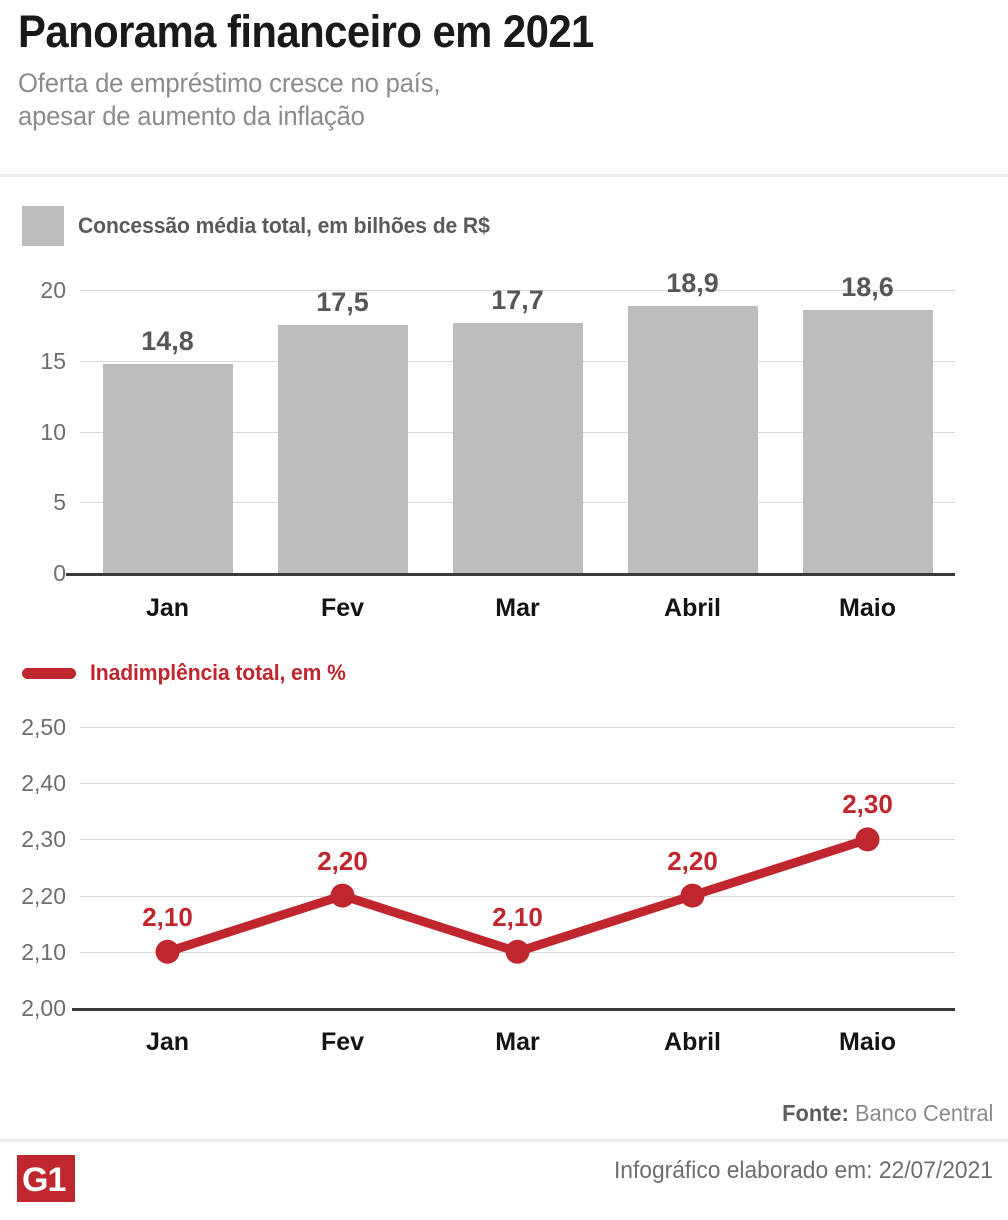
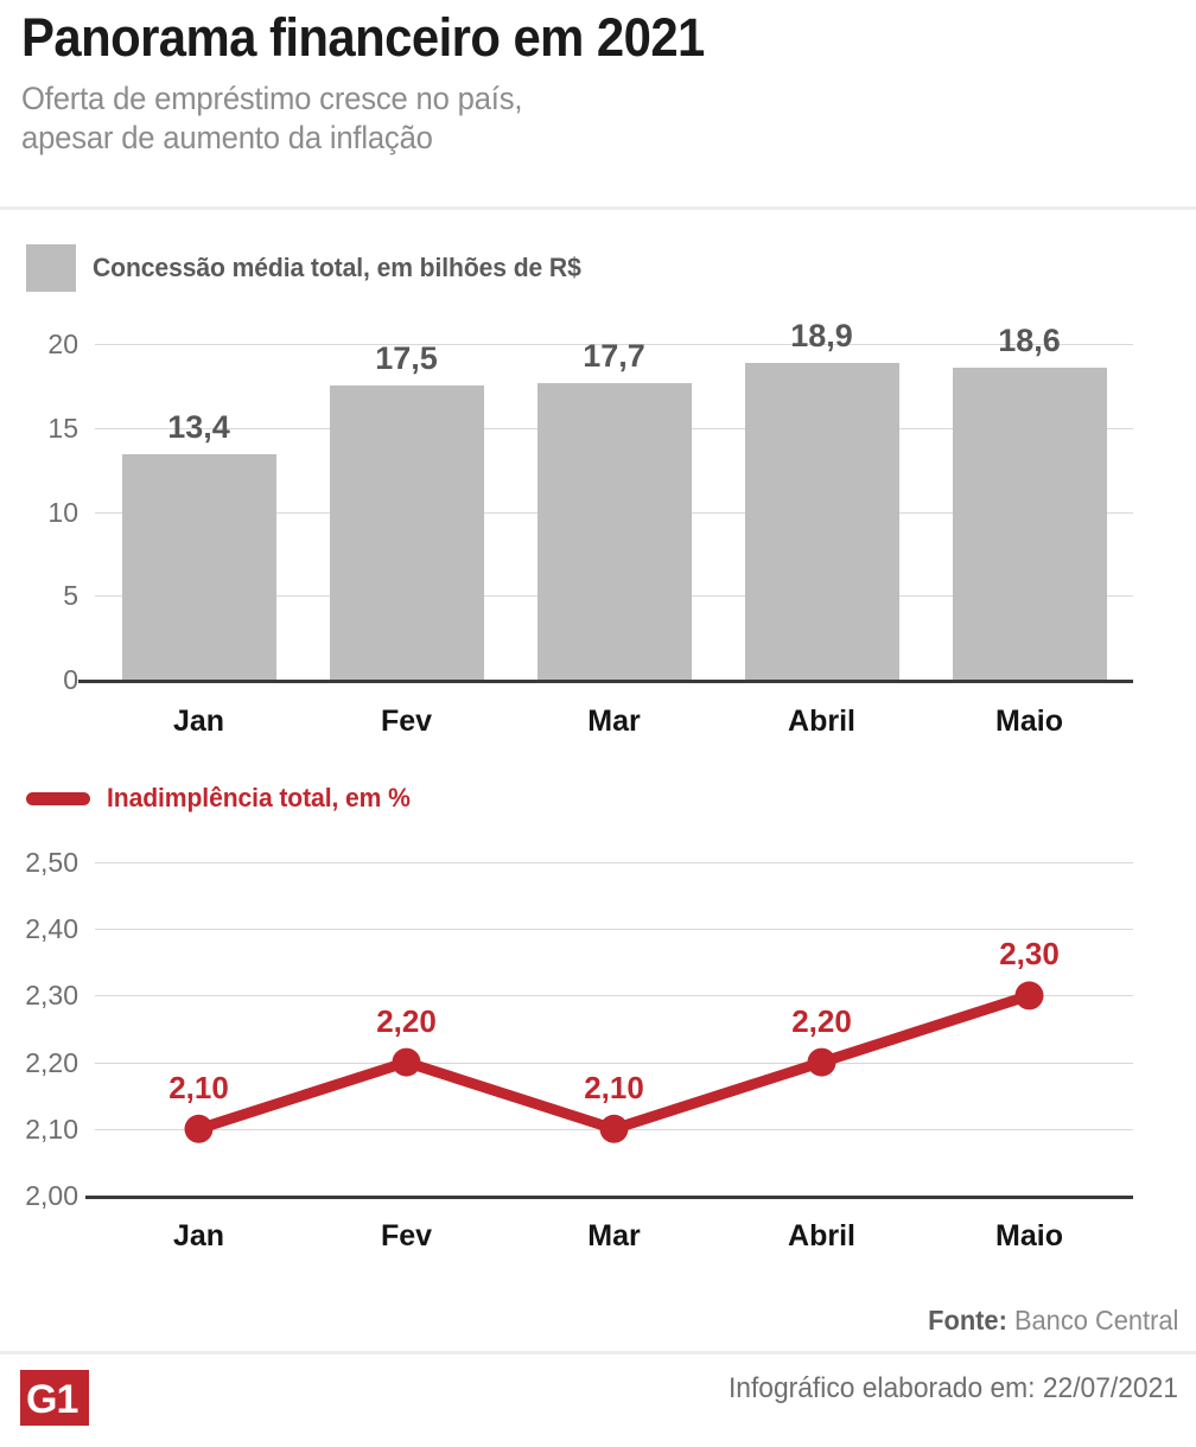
Concessão média total, em bilhões de R$/Jan: 14,8 -> 13,4
